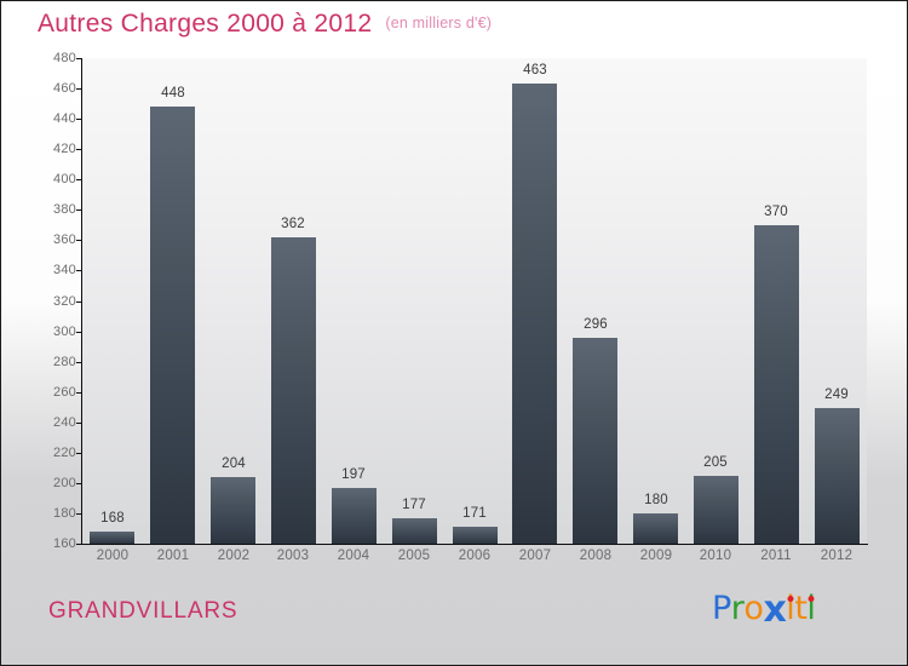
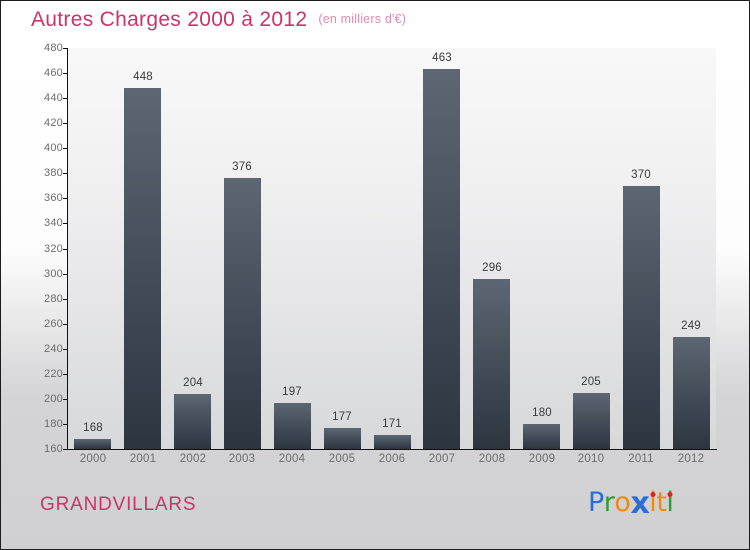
2003: 362 -> 376
